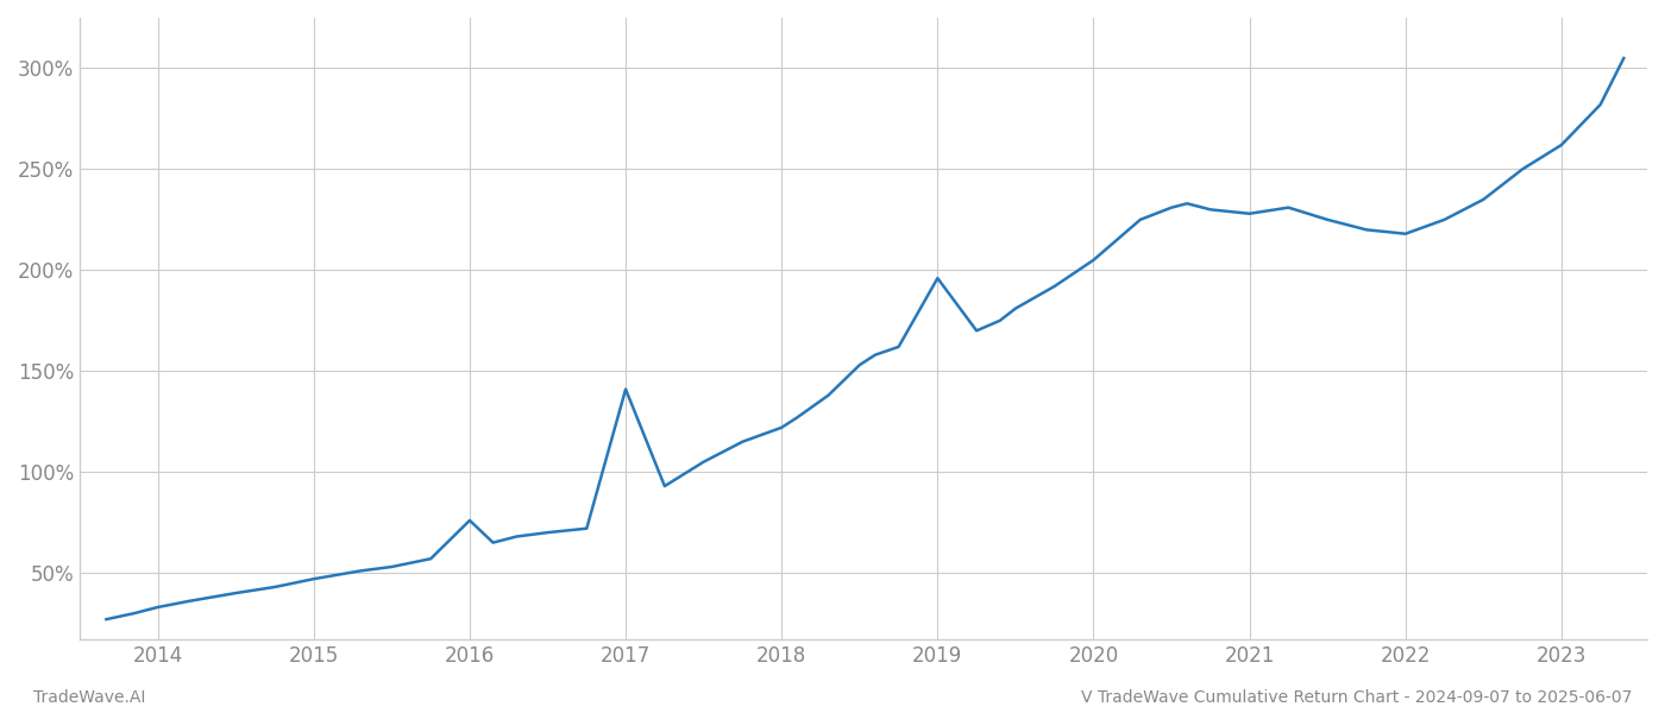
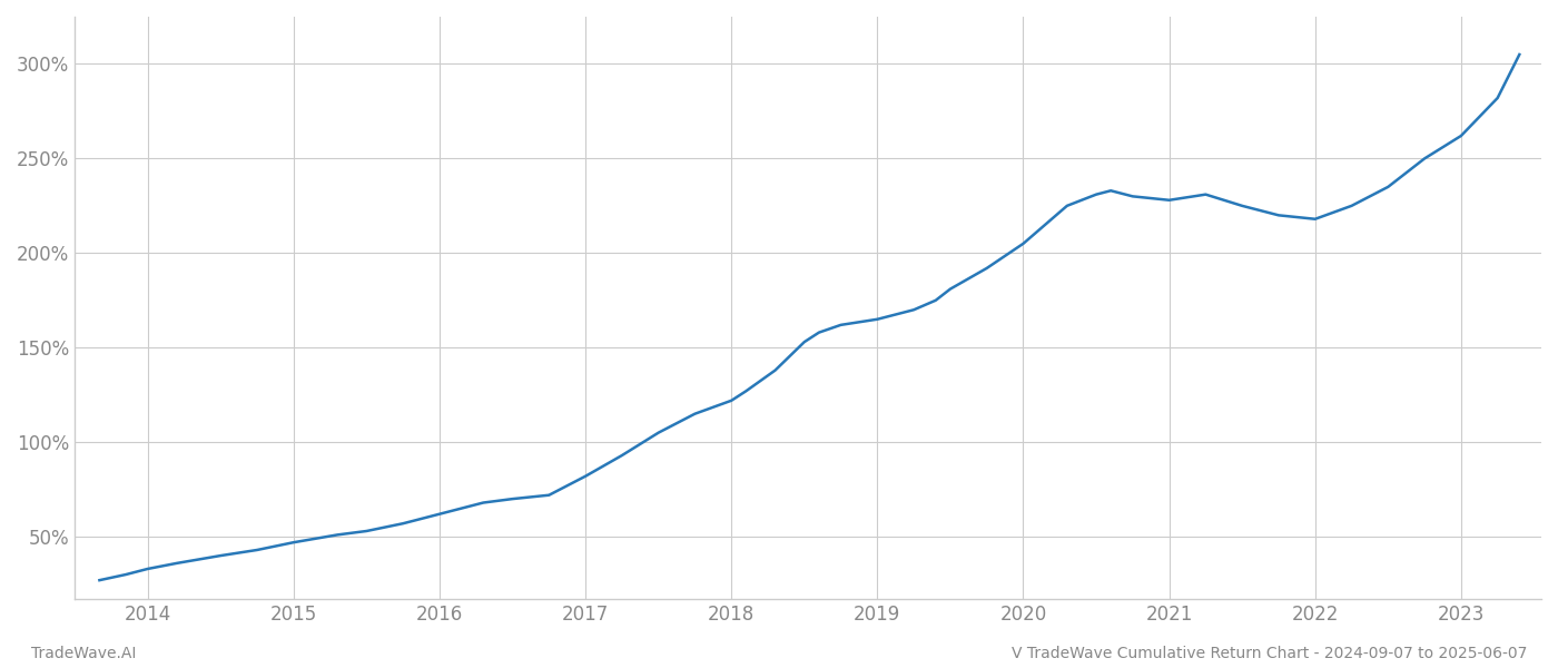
2016: 76% -> 62%
2017: 141% -> 82%
2019: 196% -> 165%
